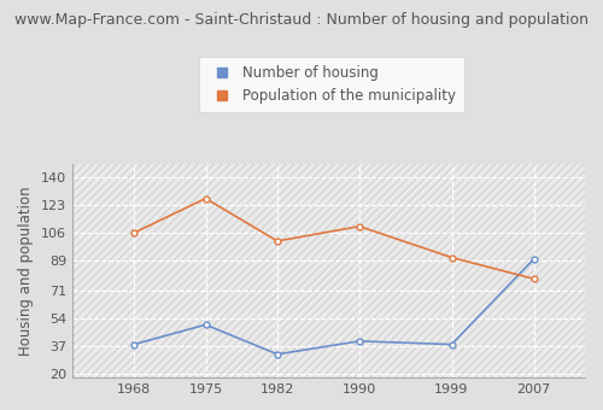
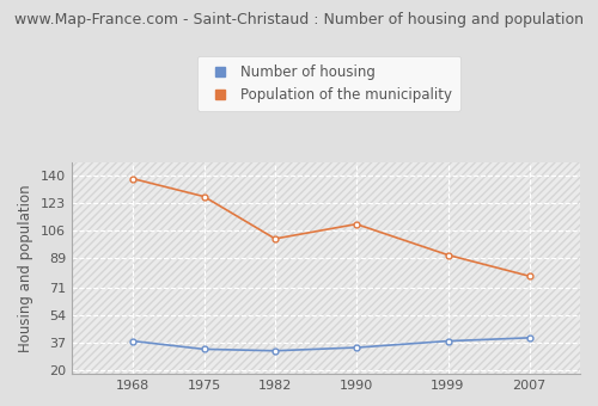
Population of the municipality/1968: 106 -> 138
Number of housing/1975: 50 -> 33
Number of housing/1990: 40 -> 34
Number of housing/2007: 90 -> 40
